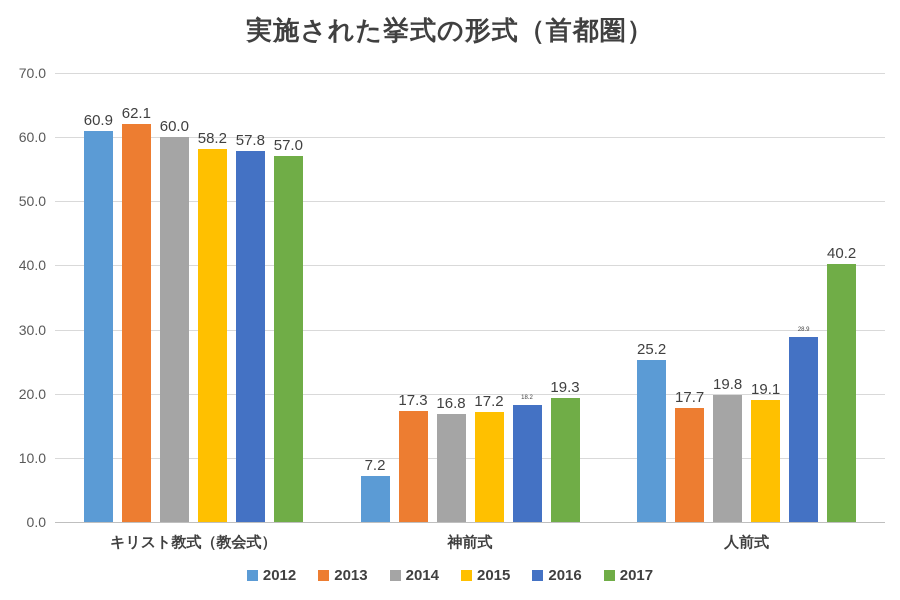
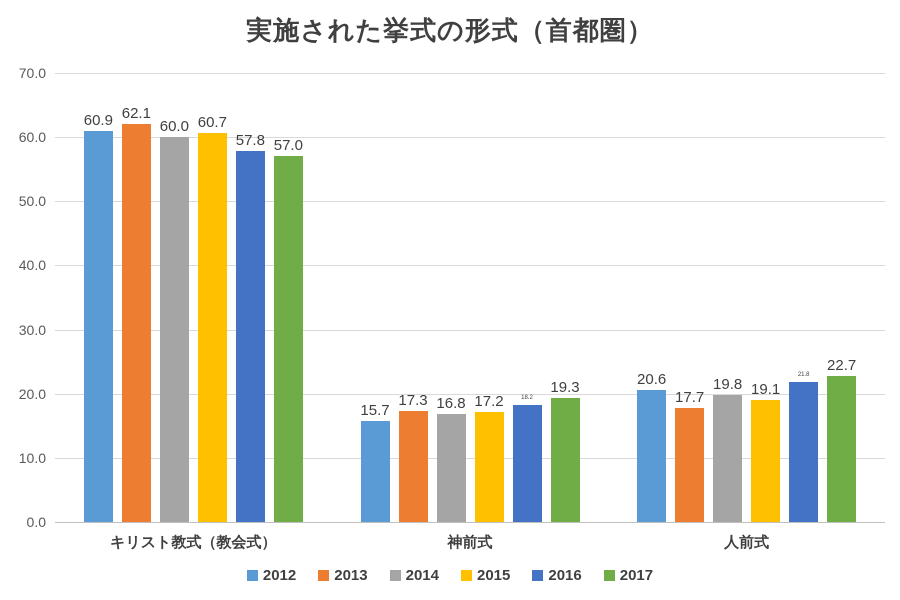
2015/キリスト教式（教会式）: 58.2 -> 60.7
2012/神前式: 7.2 -> 15.7
2012/人前式: 25.2 -> 20.6
2016/人前式: 28.9 -> 21.8
2017/人前式: 40.2 -> 22.7
